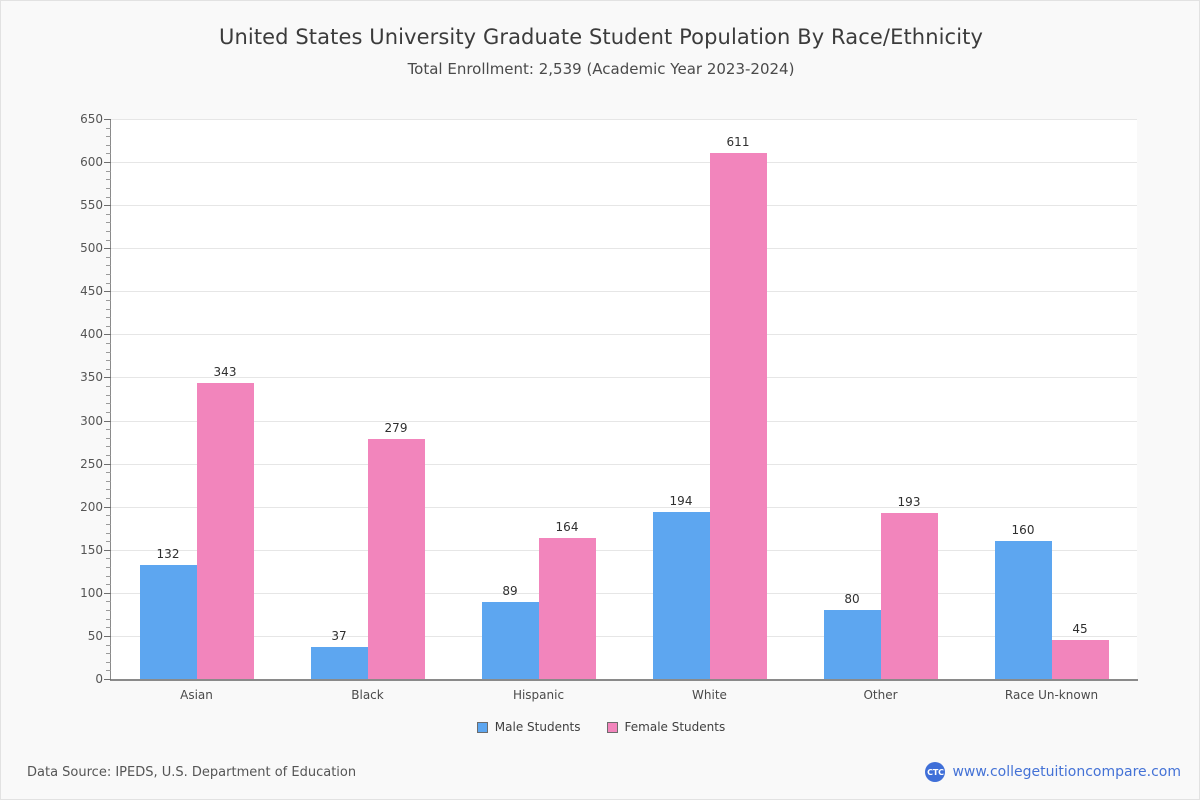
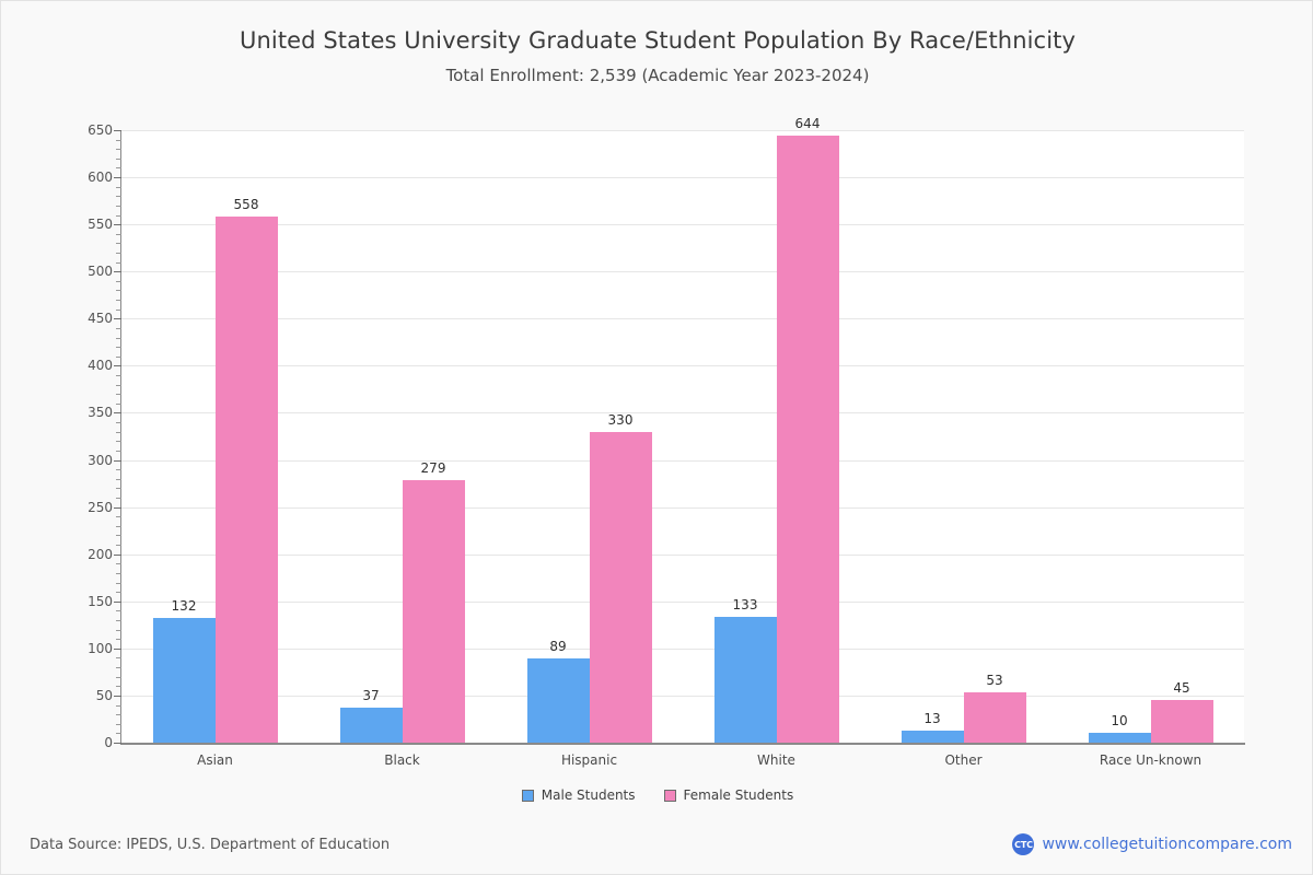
Female Students/Asian: 343 -> 558
Female Students/Hispanic: 164 -> 330
Male Students/White: 194 -> 133
Female Students/White: 611 -> 644
Male Students/Other: 80 -> 13
Female Students/Other: 193 -> 53
Male Students/Race Un-known: 160 -> 10
